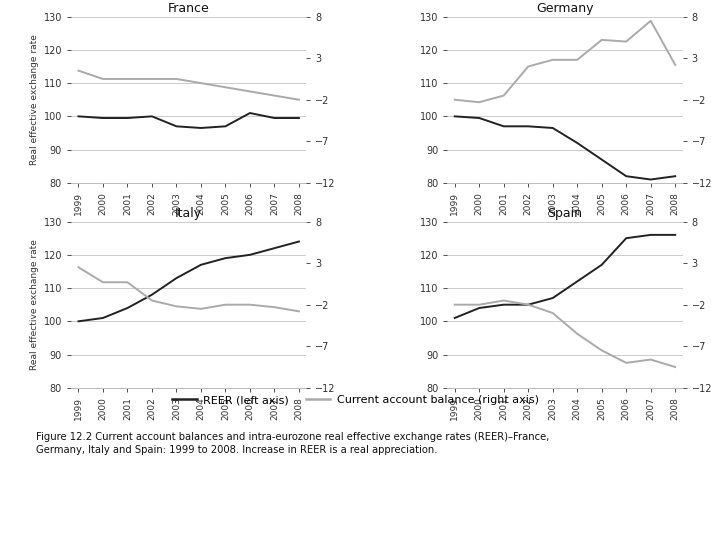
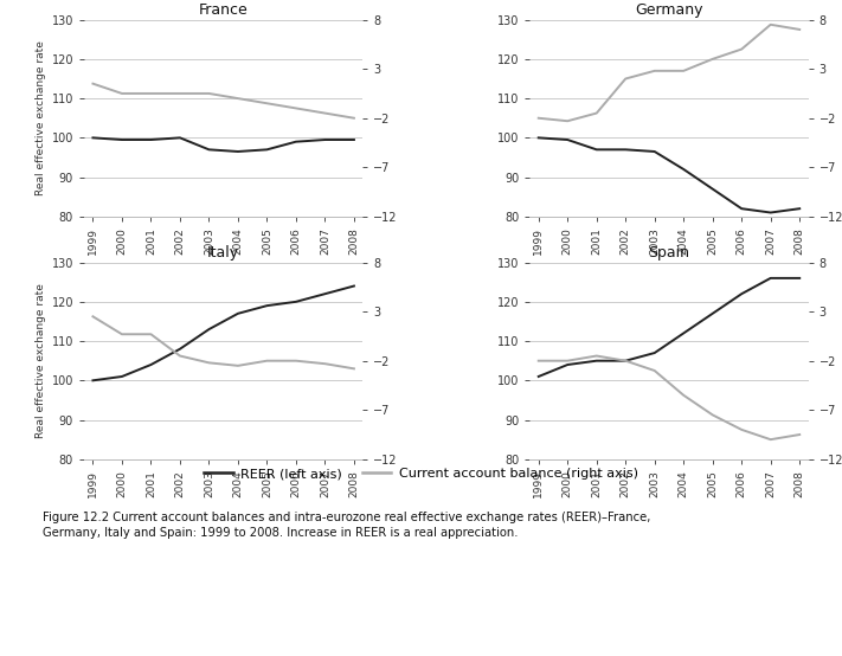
France/REER (left axis)/2006: 101.0 -> 99.0
Germany/Current account balance (right axis)/2005: 5.2 -> 4.0
Germany/Current account balance (right axis)/2008: 2.2 -> 7.0
Spain/REER (left axis)/2006: 125 -> 122
Spain/Current account balance (right axis)/2007: -8.6 -> -10.0
